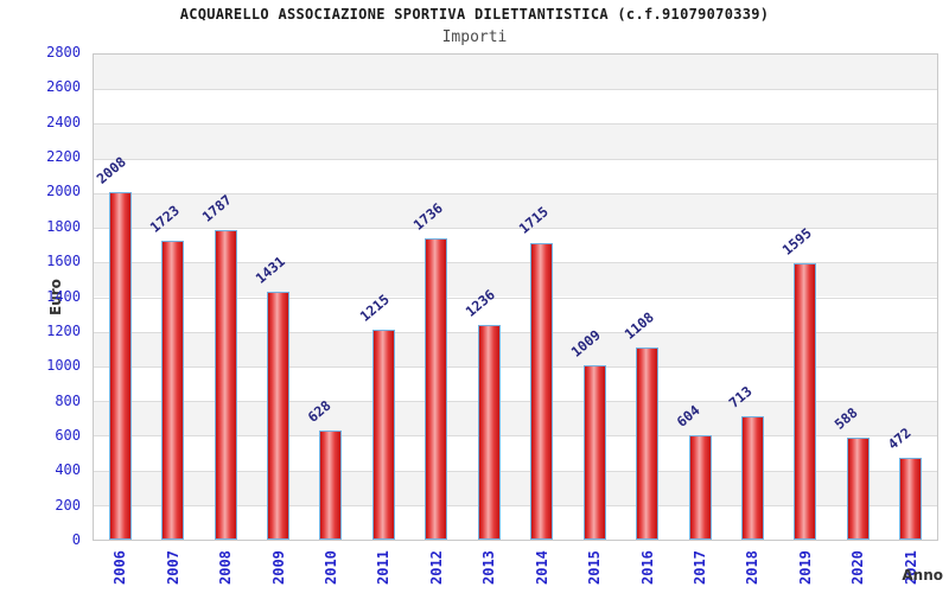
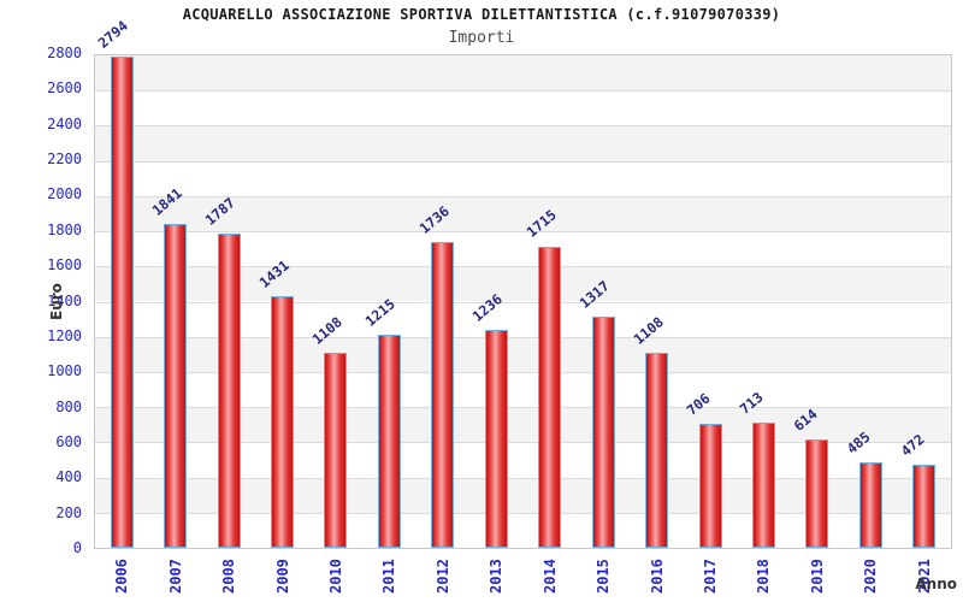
2006: 2008 -> 2794
2007: 1723 -> 1841
2010: 628 -> 1108
2015: 1009 -> 1317
2017: 604 -> 706
2019: 1595 -> 614
2020: 588 -> 485
